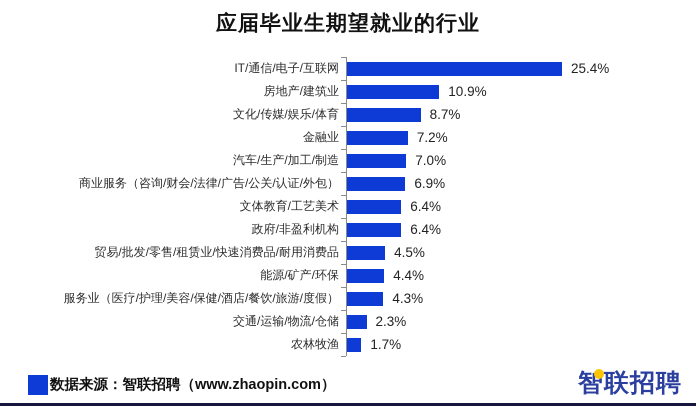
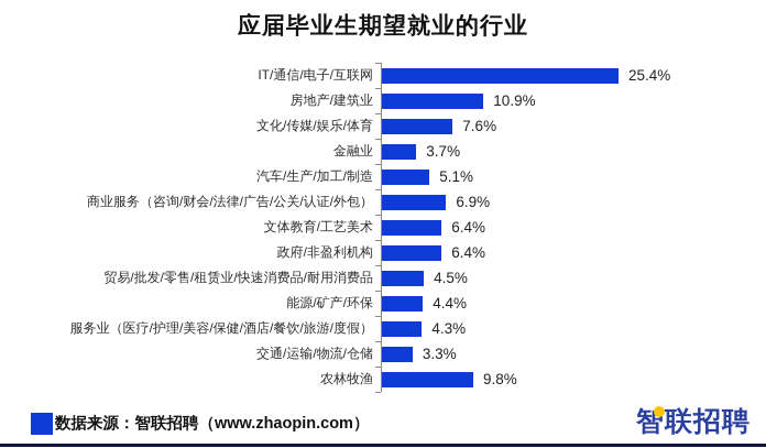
文化/传媒/娱乐/体育: 8.7% -> 7.6%
金融业: 7.2% -> 3.7%
汽车/生产/加工/制造: 7.0% -> 5.1%
交通/运输/物流/仓储: 2.3% -> 3.3%
农林牧渔: 1.7% -> 9.8%
